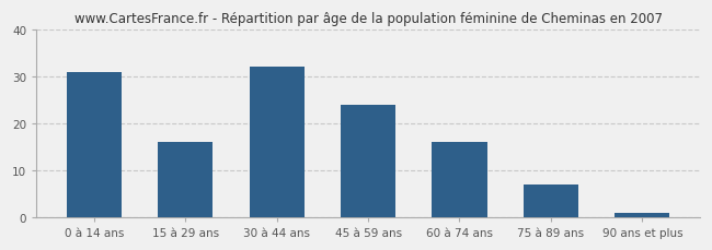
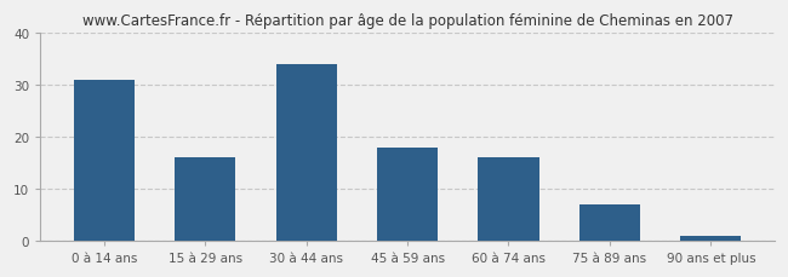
30 à 44 ans: 32 -> 34
45 à 59 ans: 24 -> 18
